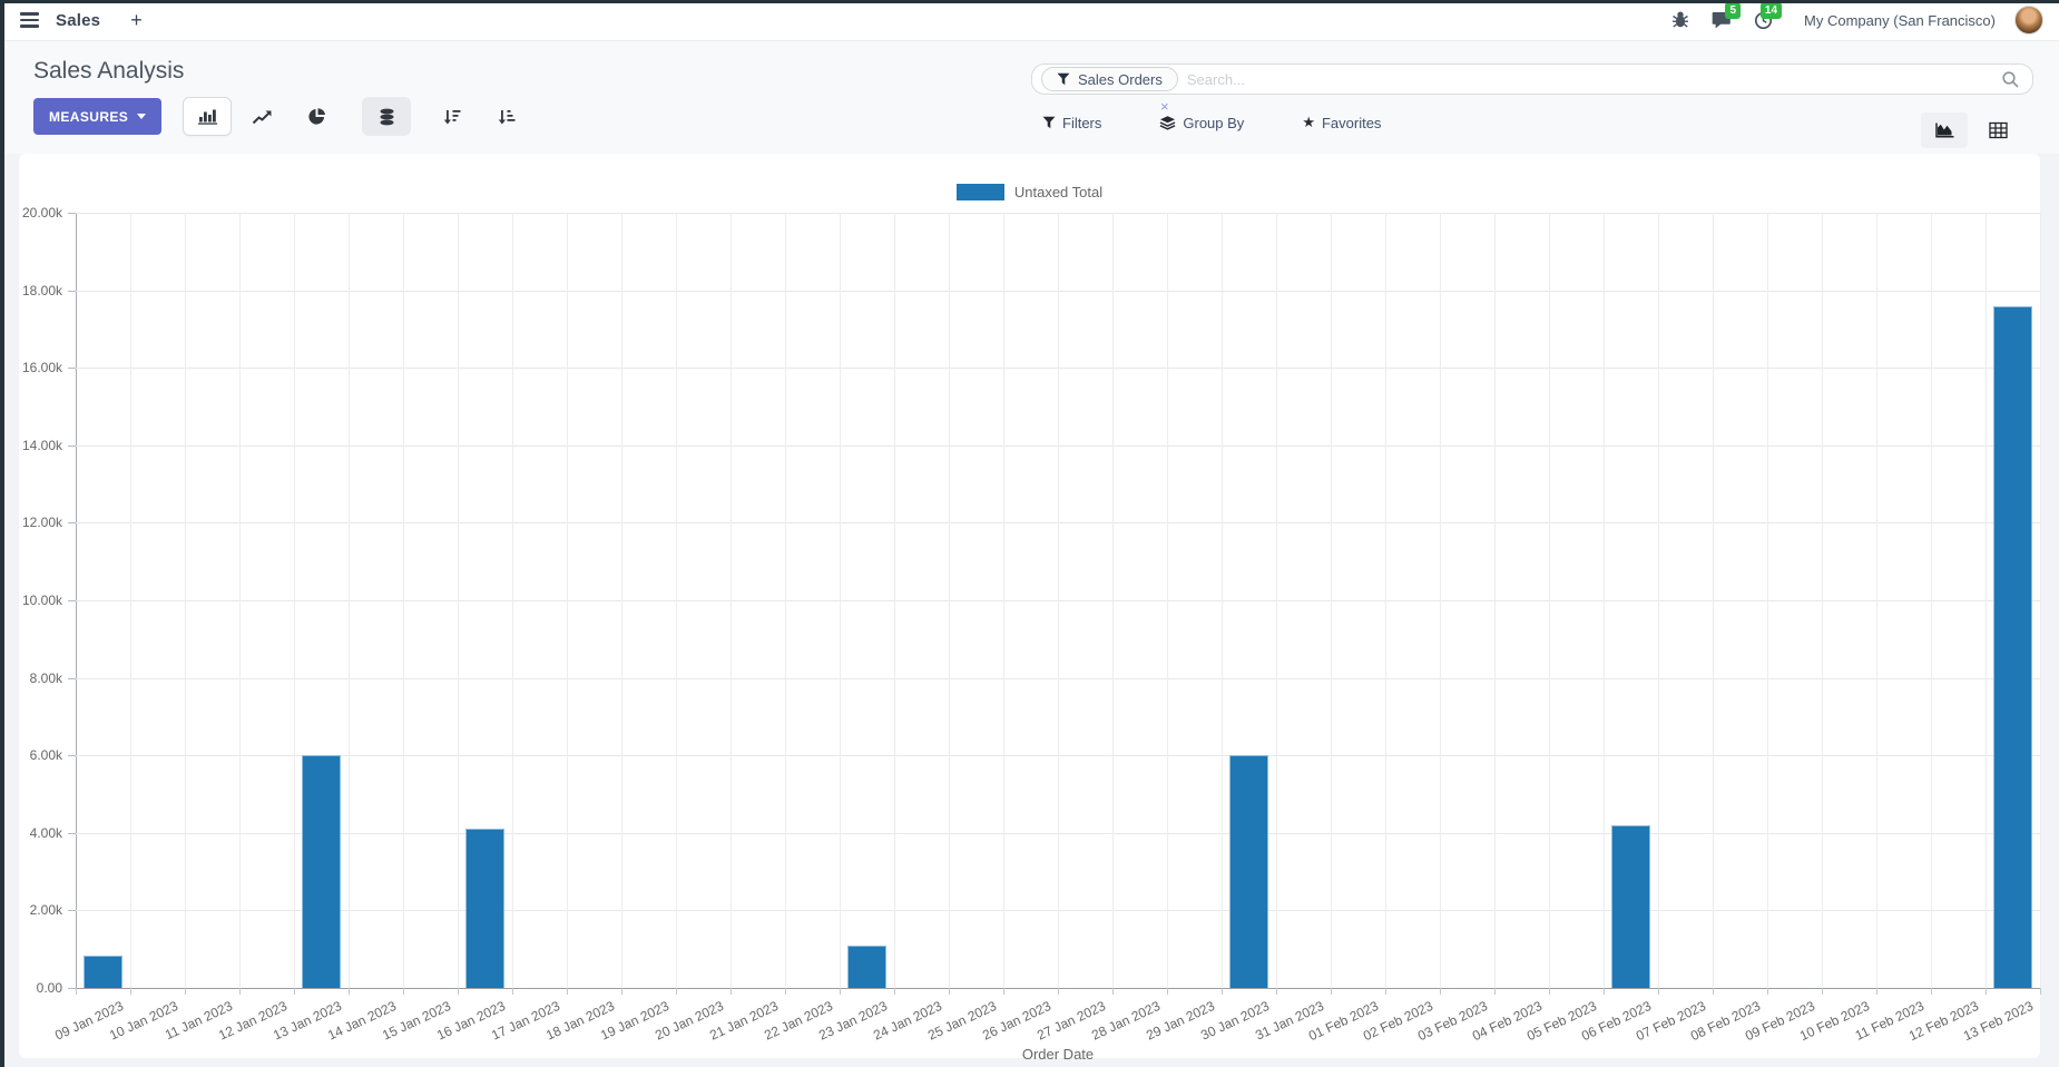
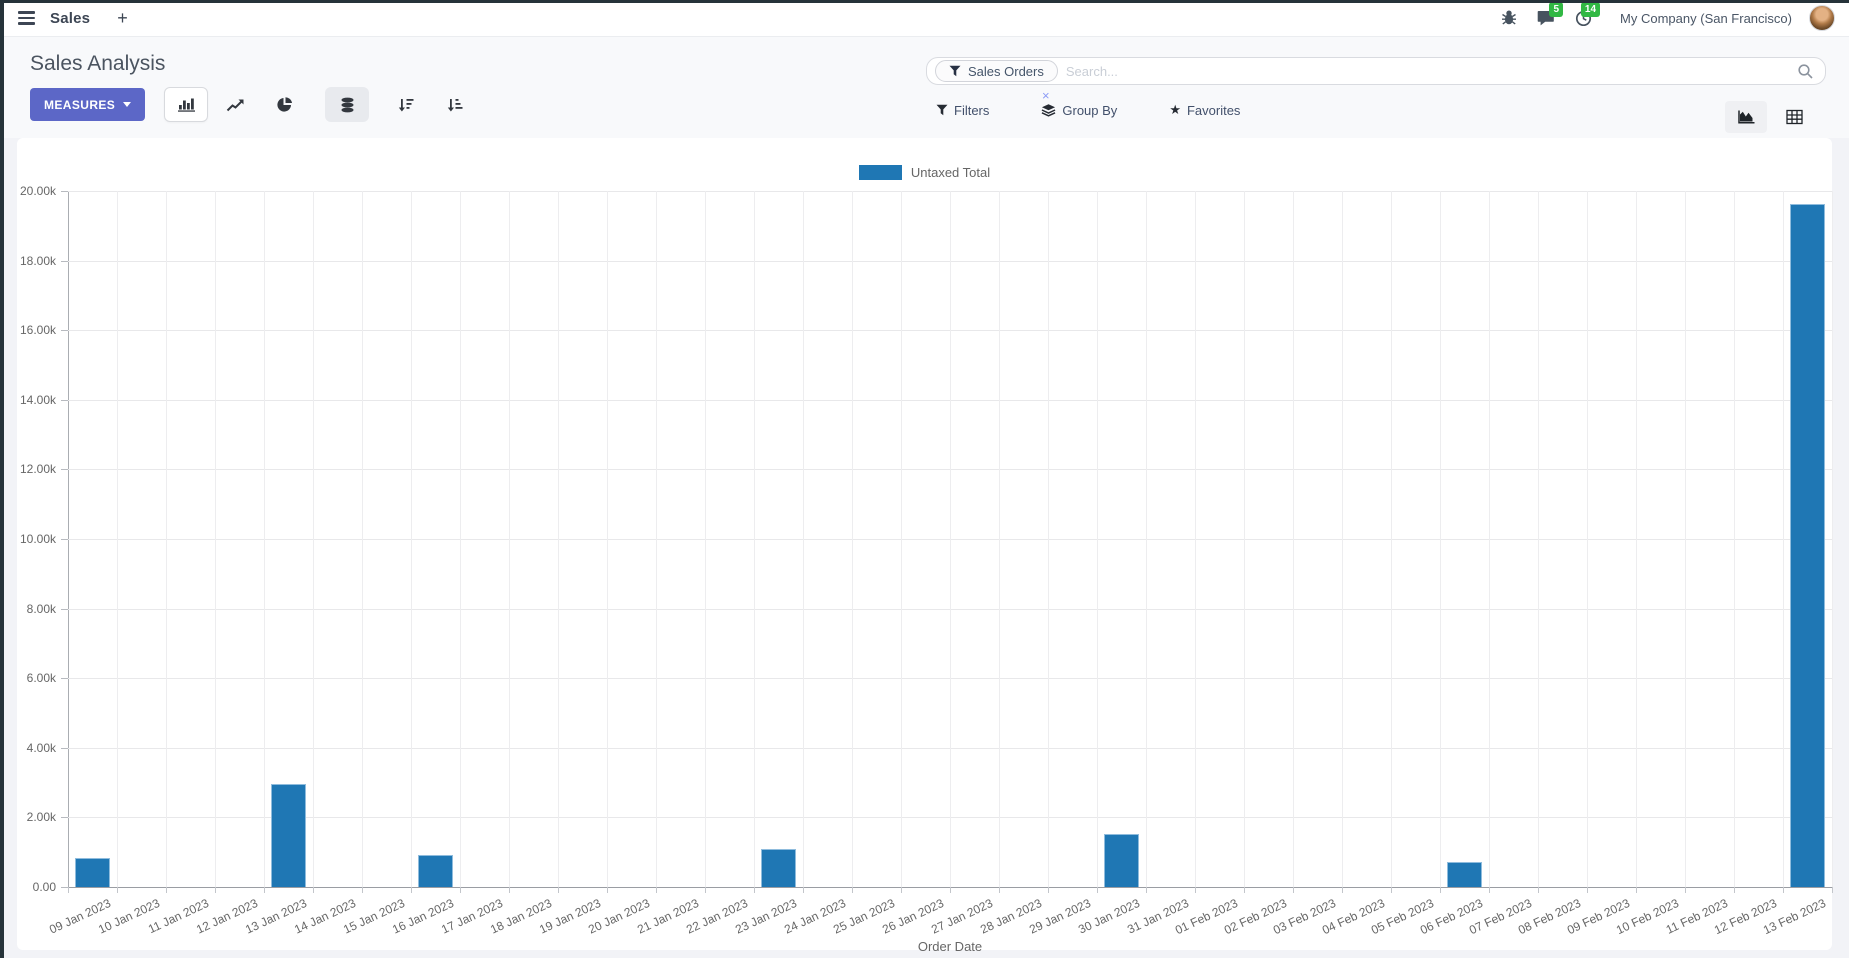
13 Jan 2023: 6.0k -> 3.0k
16 Jan 2023: 4.1k -> 0.9k
30 Jan 2023: 6.0k -> 1.5k
06 Feb 2023: 4.2k -> 0.7k
13 Feb 2023: 17.6k -> 19.6k
